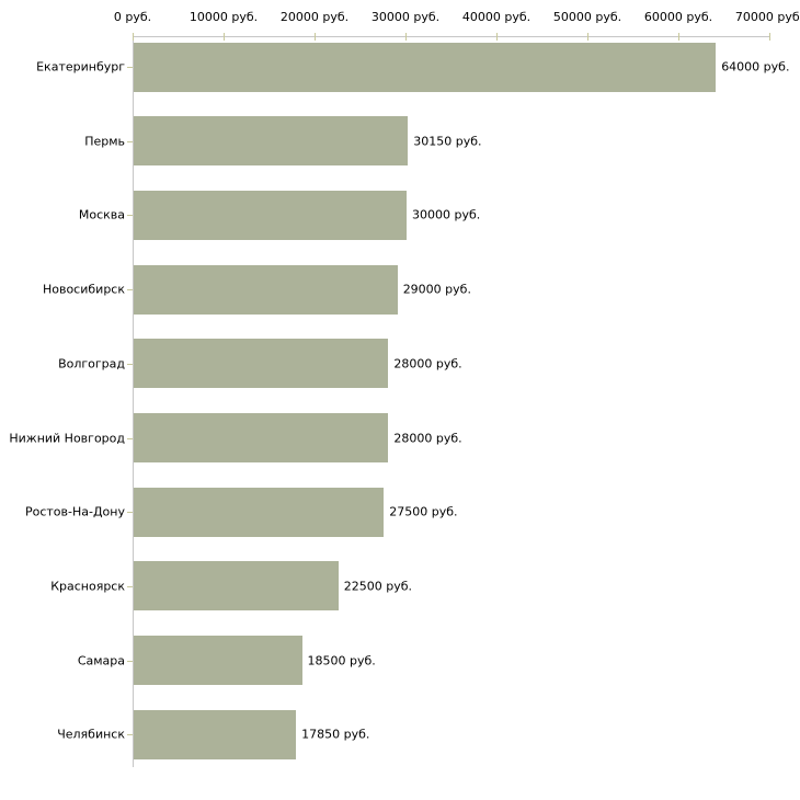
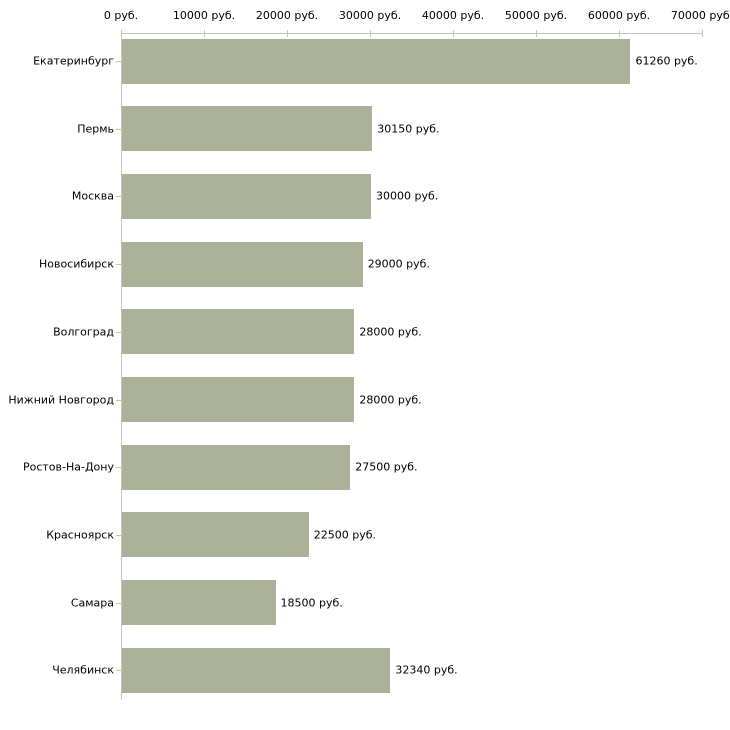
Екатеринбург: 64000 -> 61260
Челябинск: 17850 -> 32340
